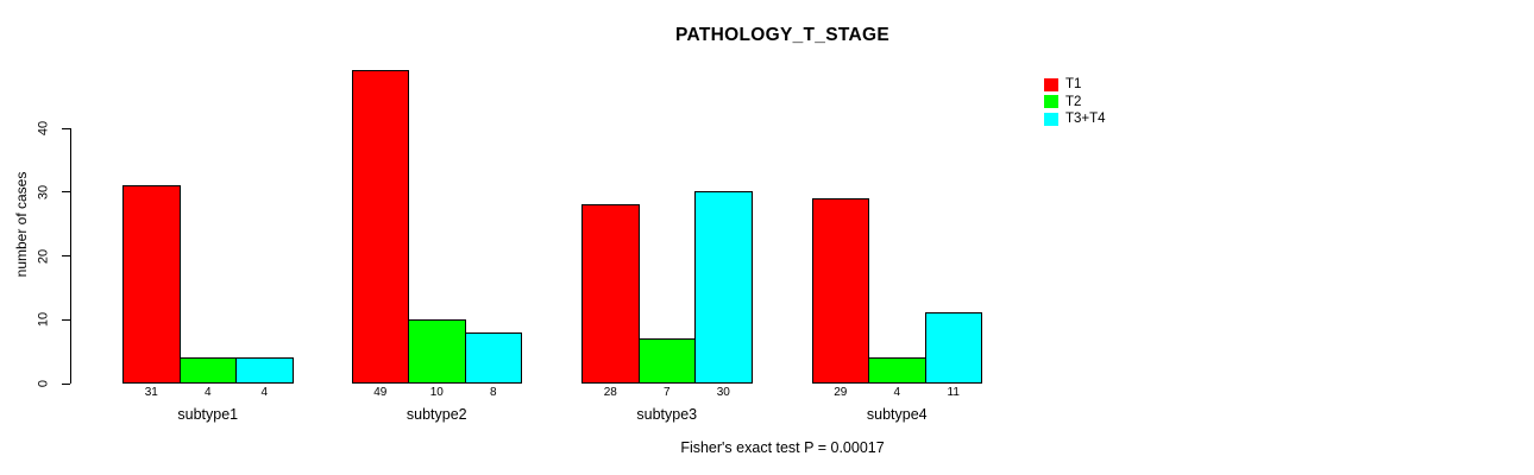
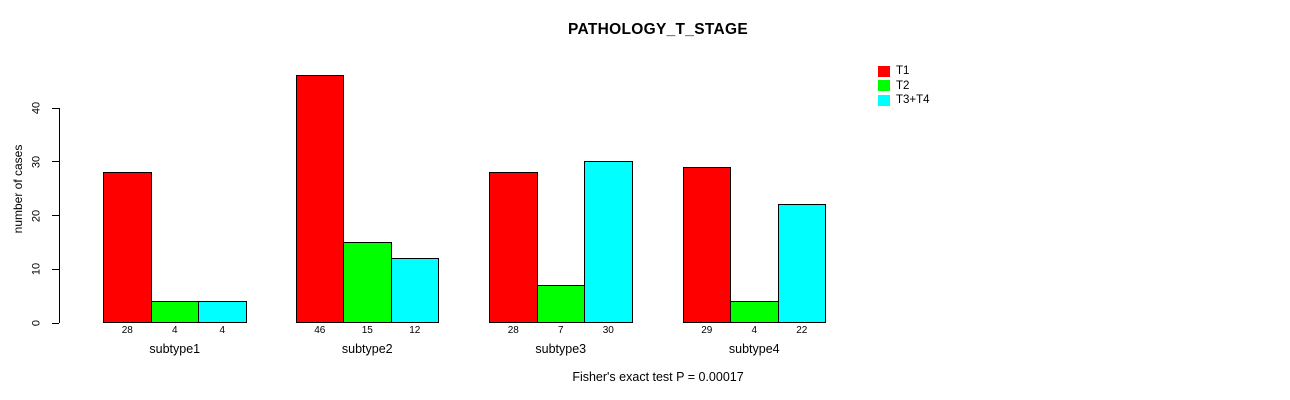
T1/subtype1: 31 -> 28
T1/subtype2: 49 -> 46
T2/subtype2: 10 -> 15
T3+T4/subtype2: 8 -> 12
T3+T4/subtype4: 11 -> 22
